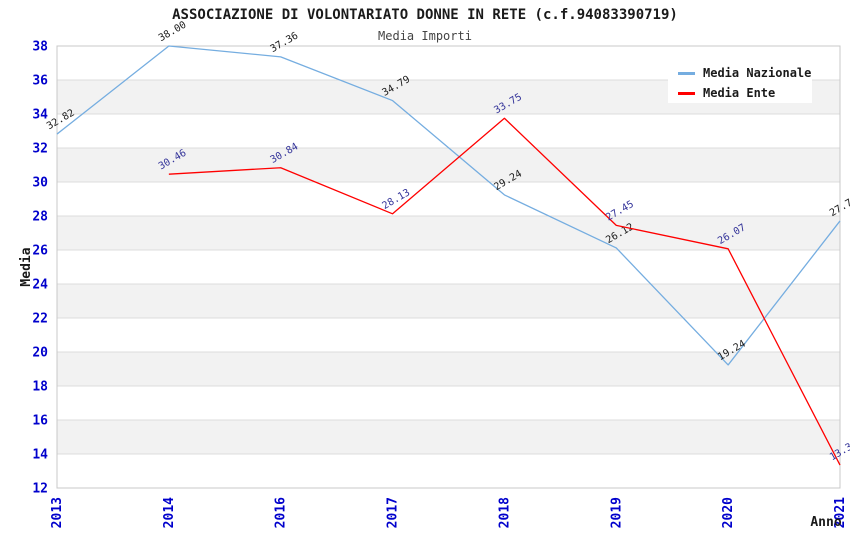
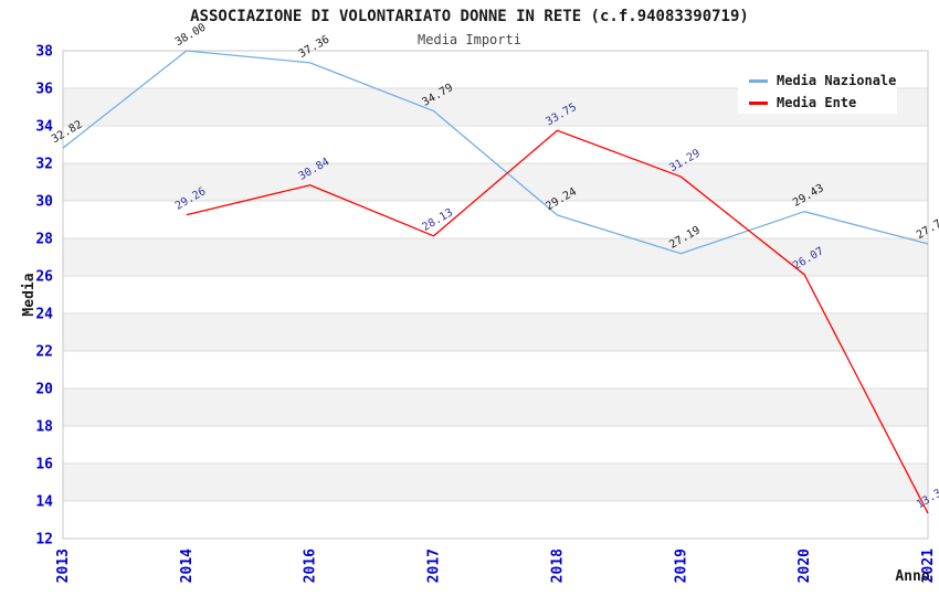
Media Ente/2014: 30.46 -> 29.26
Media Nazionale/2019: 26.12 -> 27.19
Media Ente/2019: 27.45 -> 31.29
Media Nazionale/2020: 19.24 -> 29.43
